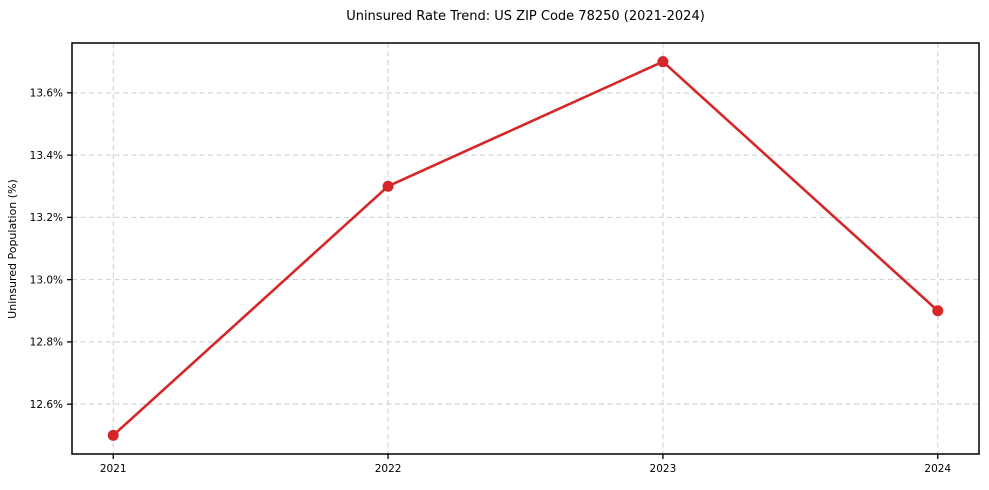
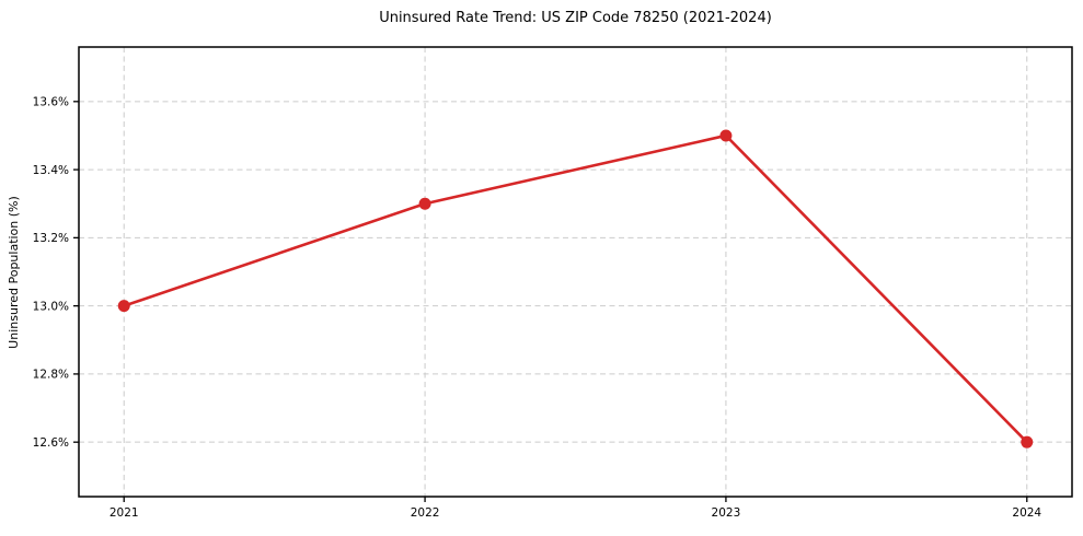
2021: 12.5% -> 13.0%
2023: 13.7% -> 13.5%
2024: 12.9% -> 12.6%
